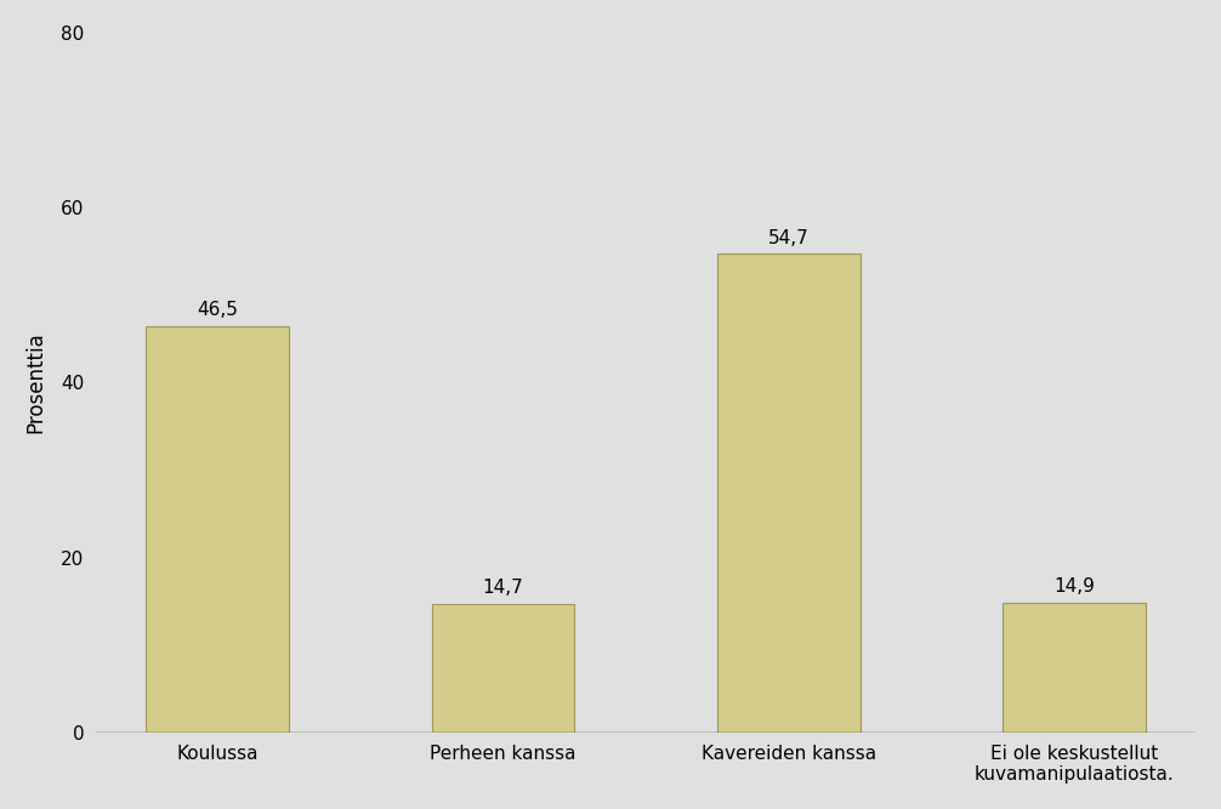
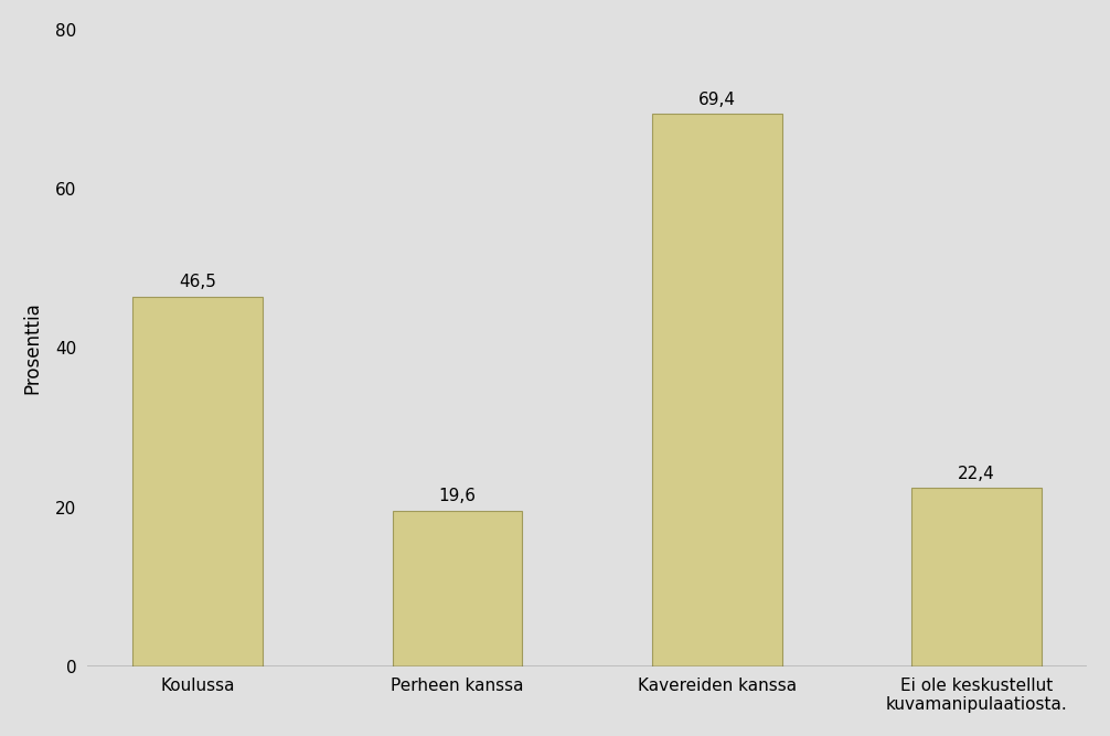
Perheen kanssa: 14,7 -> 19,6
Kavereiden kanssa: 54,7 -> 69,4
Ei ole keskustellut kuvamanipulaatiosta.: 14,9 -> 22,4
